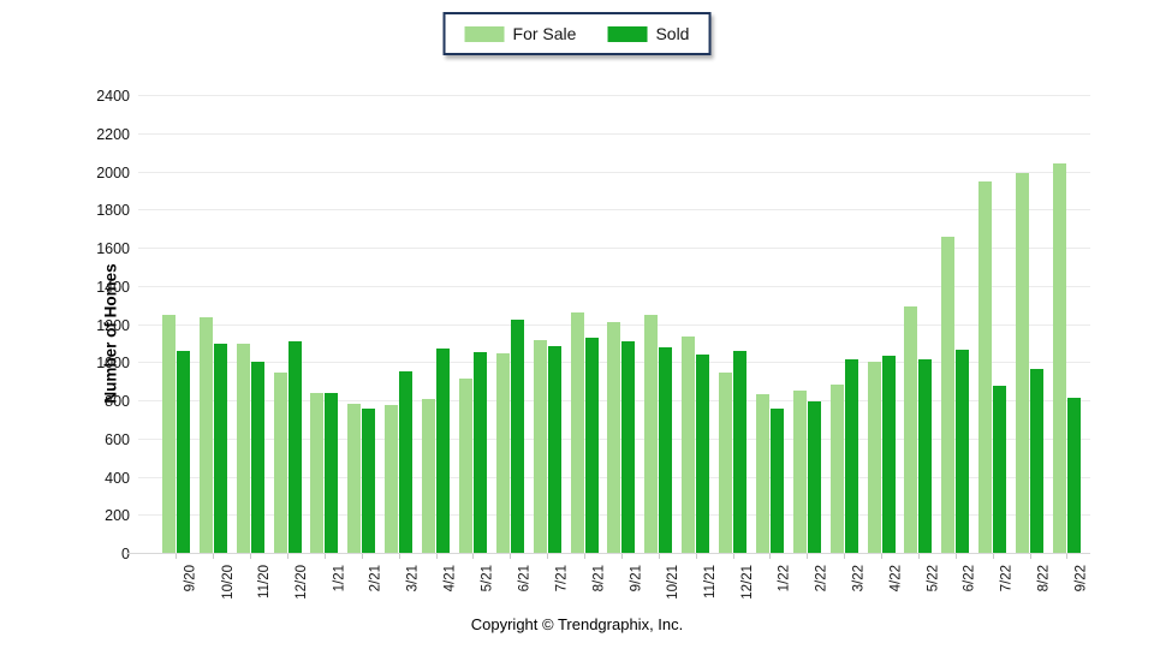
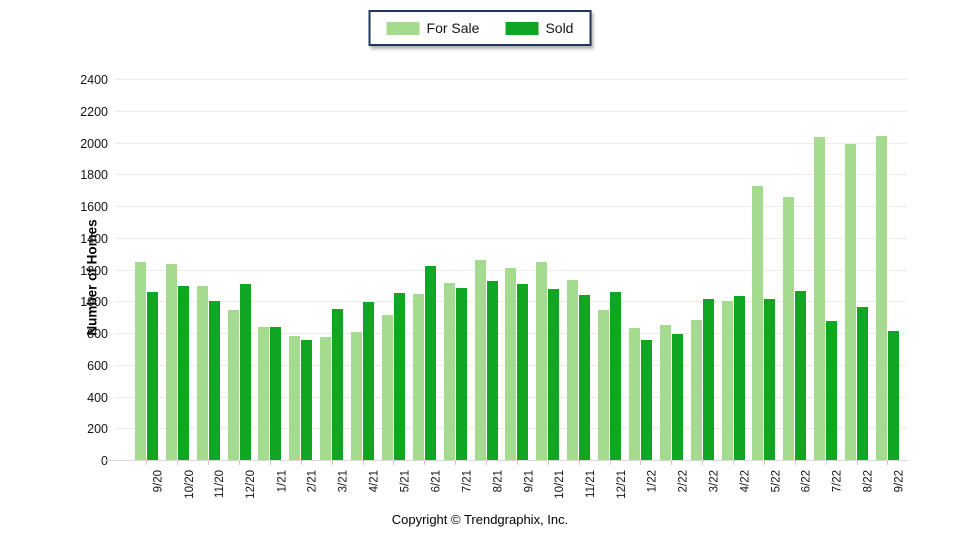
Sold/4/21: 1080 -> 1000
For Sale/5/22: 1300 -> 1730
For Sale/7/22: 1960 -> 2040
